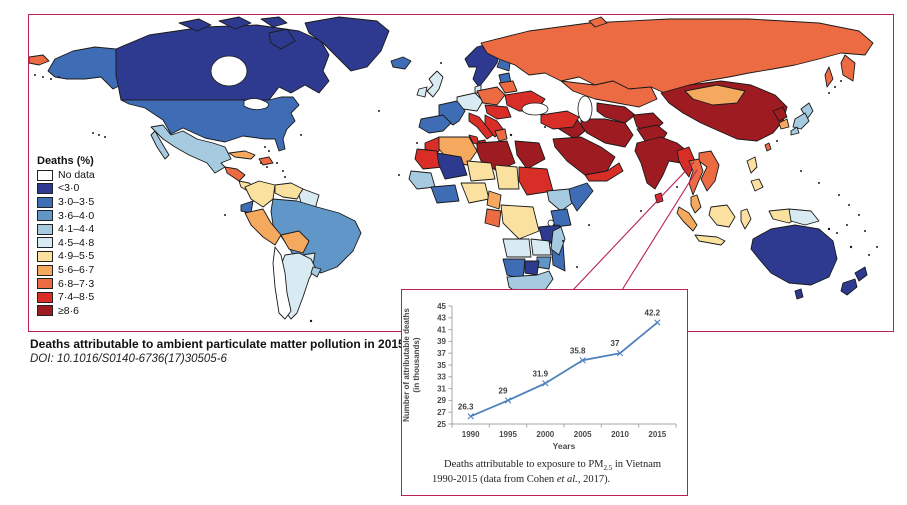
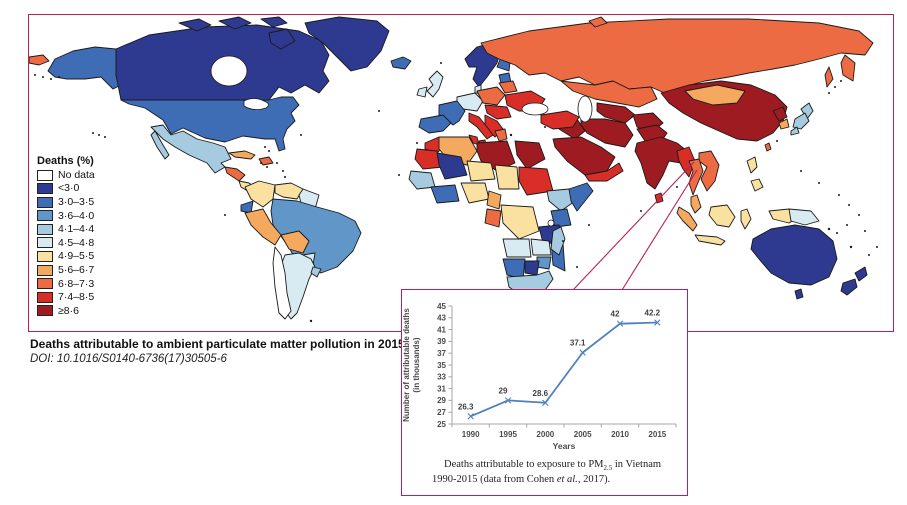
2000: 31.9 -> 28.6
2005: 35.8 -> 37.1
2010: 37 -> 42
